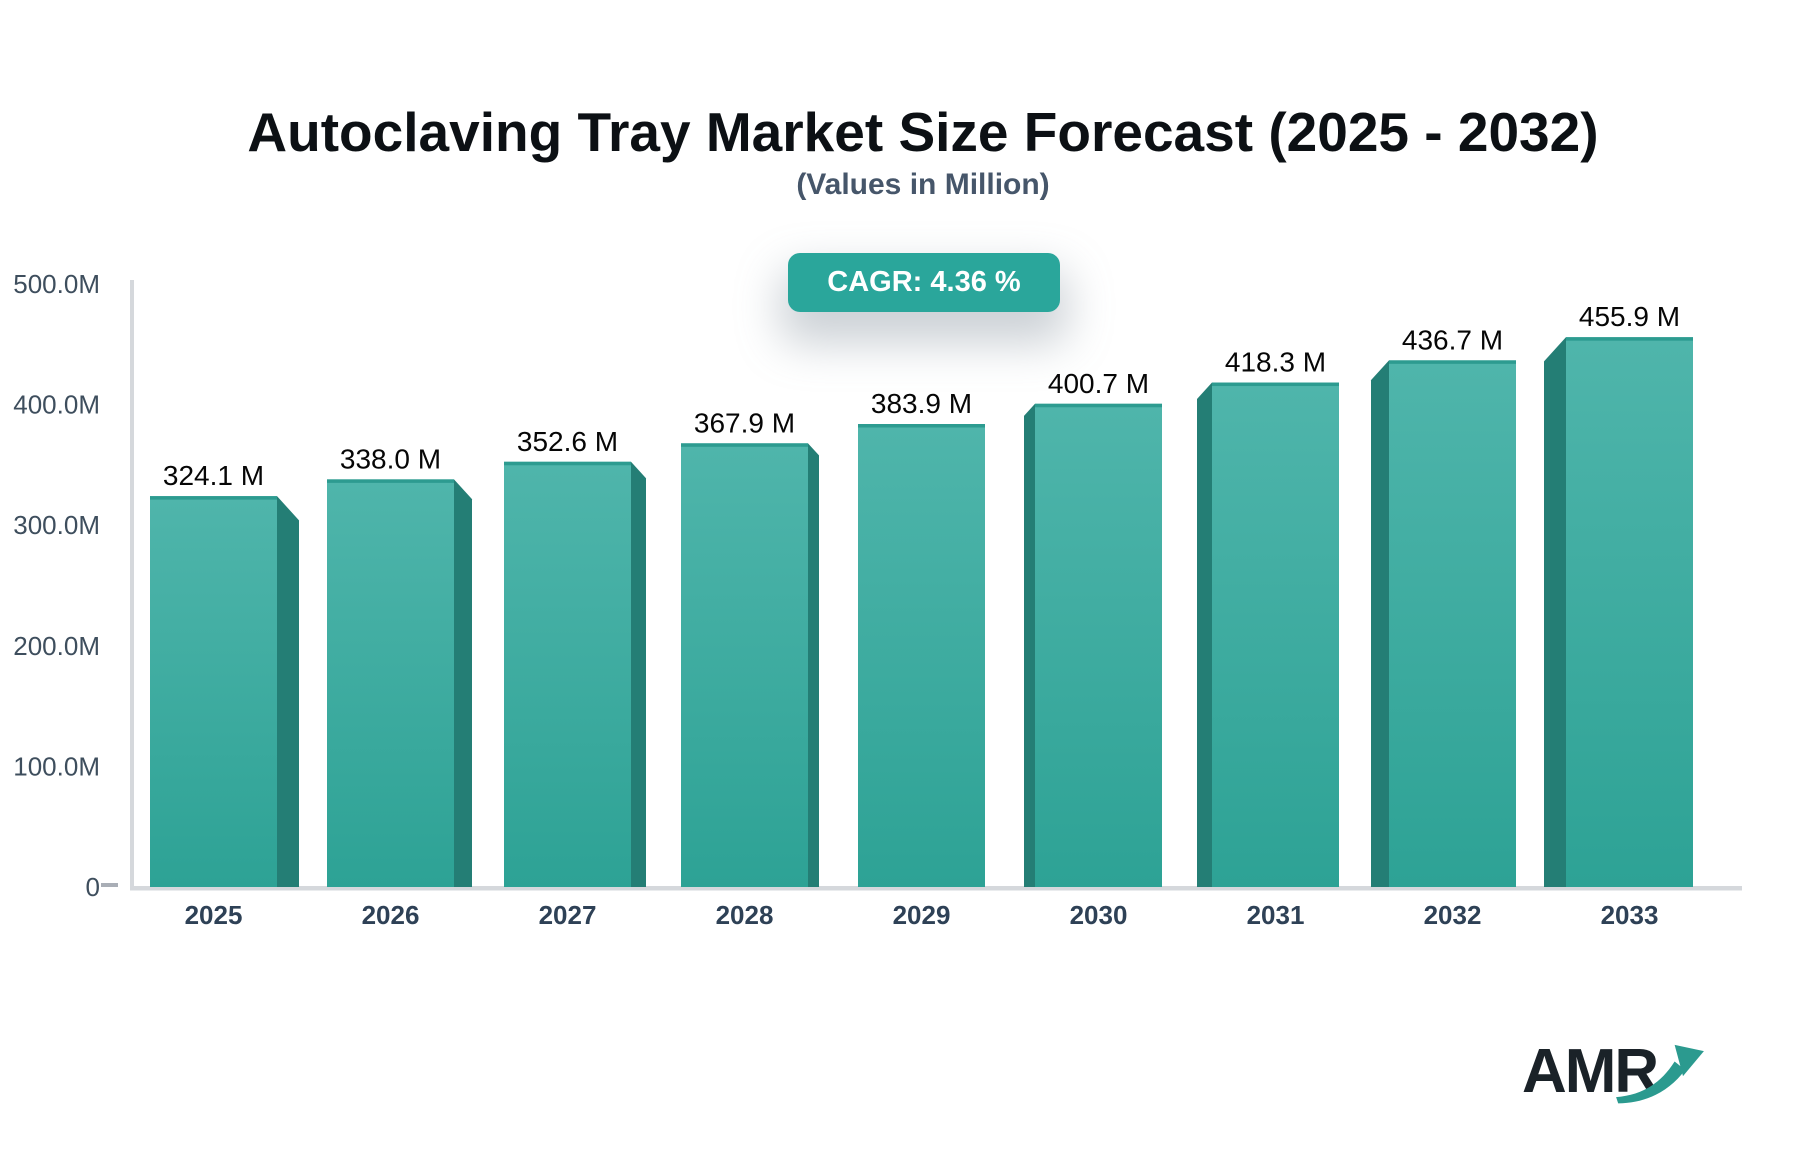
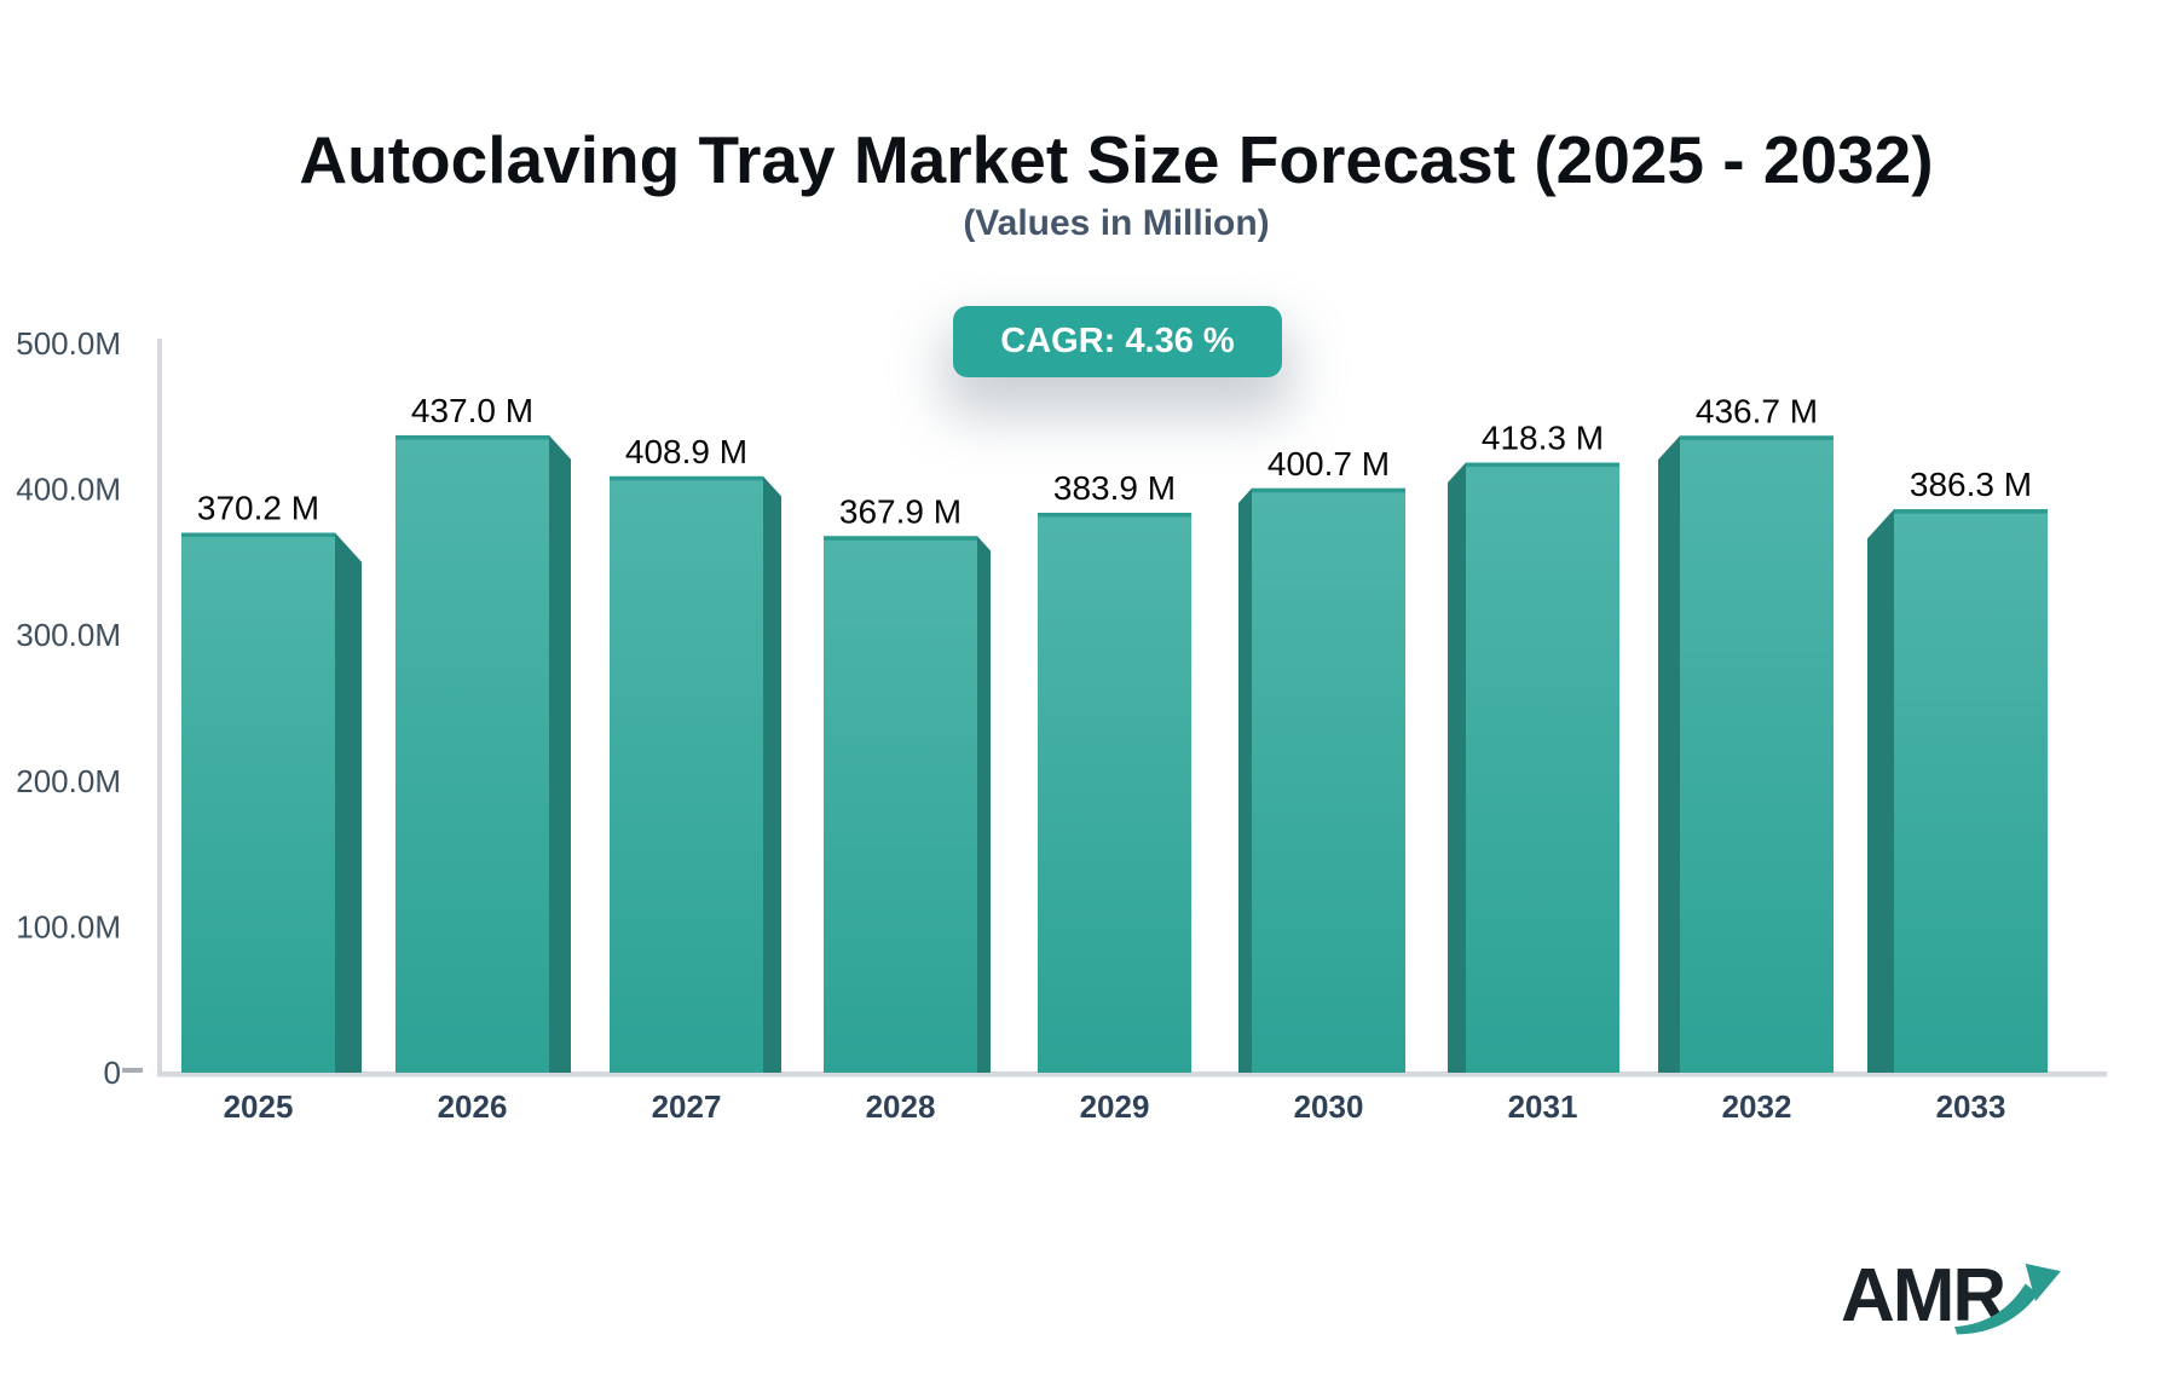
2025: 324.1 -> 370.2
2026: 338.0 -> 437.0
2027: 352.6 -> 408.9
2033: 455.9 -> 386.3
